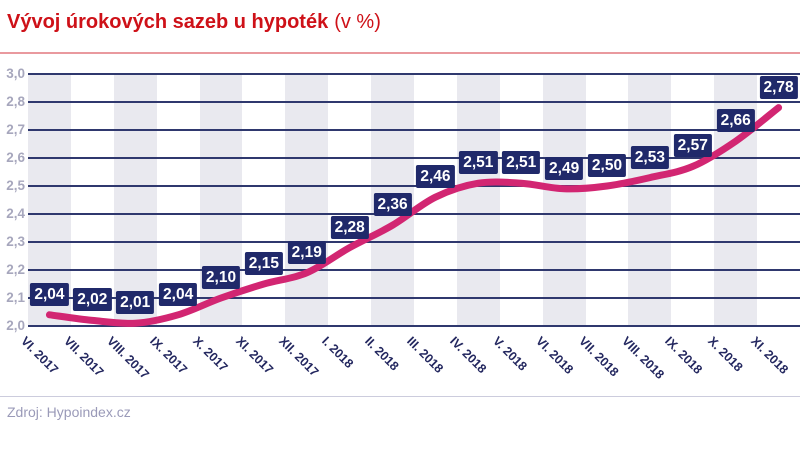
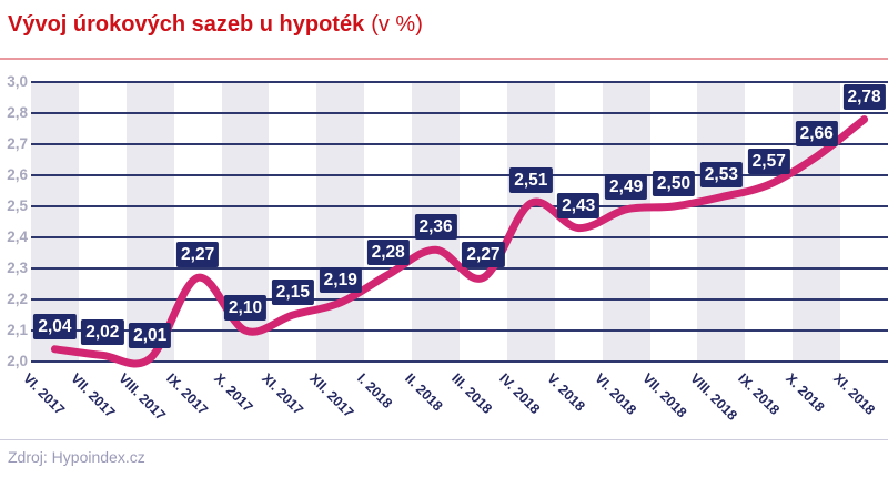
IX. 2017: 2,04 -> 2,27
III. 2018: 2,46 -> 2,27
V. 2018: 2,51 -> 2,43
